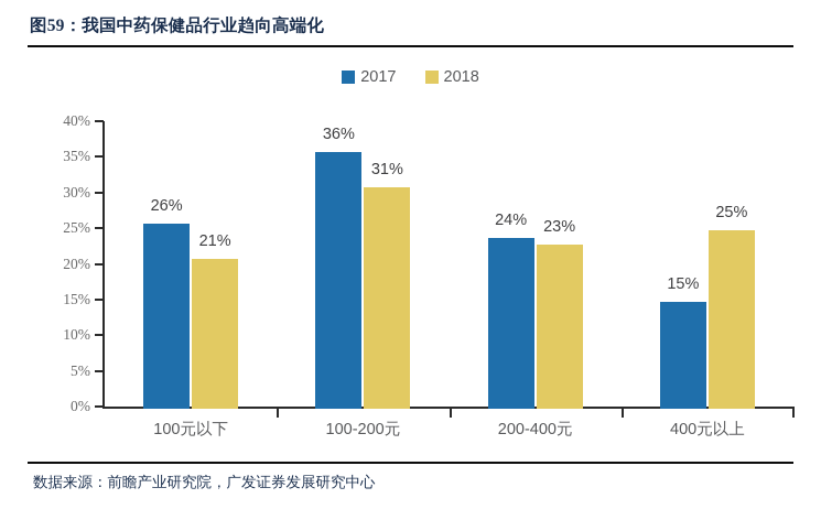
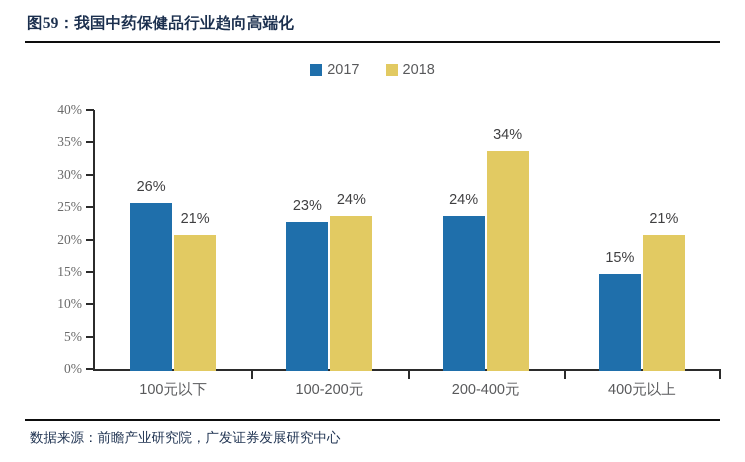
2017/100-200元: 36% -> 23%
2018/100-200元: 31% -> 24%
2018/200-400元: 23% -> 34%
2018/400元以上: 25% -> 21%
